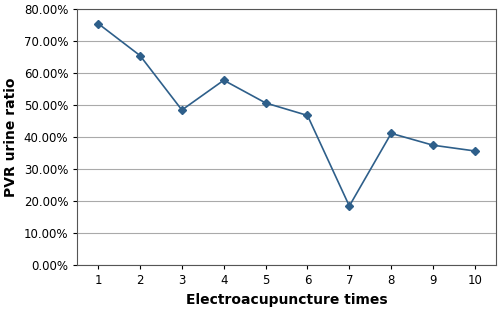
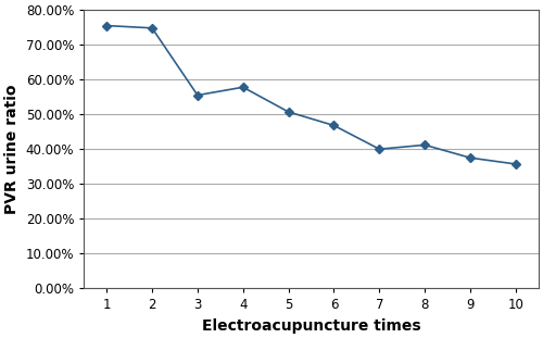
2: 65.5% -> 74.8%
3: 48.5% -> 55.5%
7: 18.5% -> 40.0%
